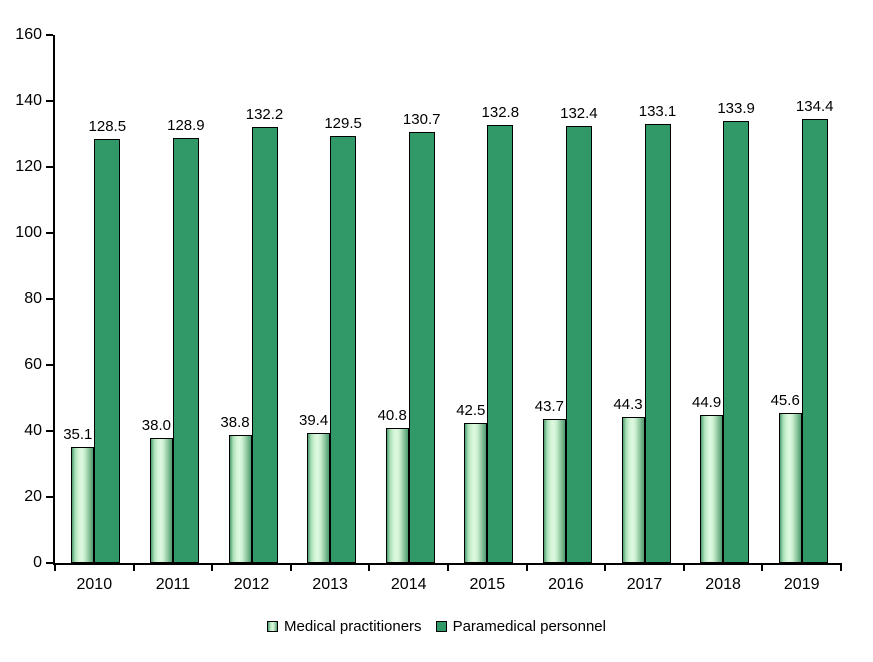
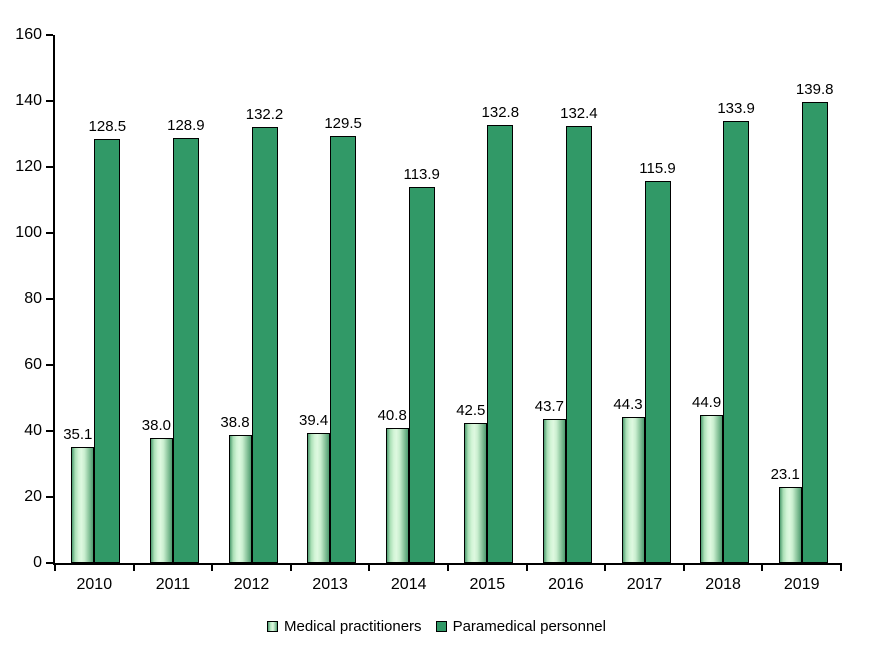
Paramedical personnel/2014: 130.7 -> 113.9
Paramedical personnel/2017: 133.1 -> 115.9
Medical practitioners/2019: 45.6 -> 23.1
Paramedical personnel/2019: 134.4 -> 139.8
